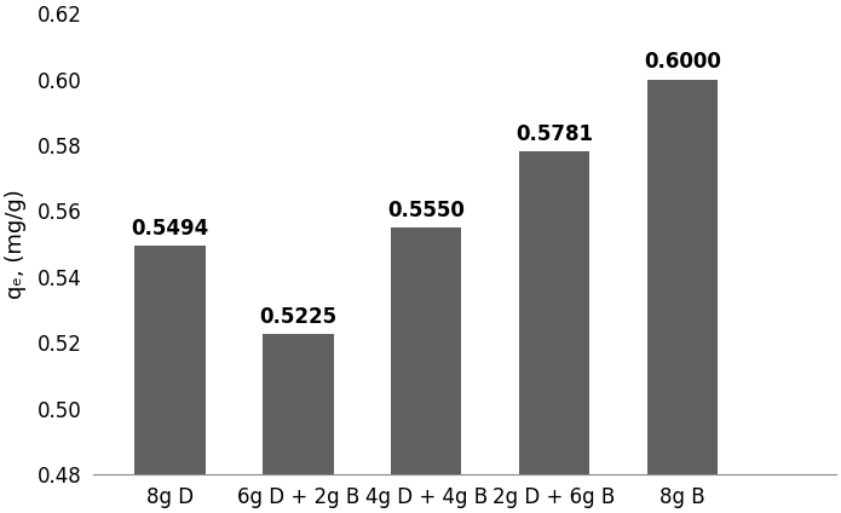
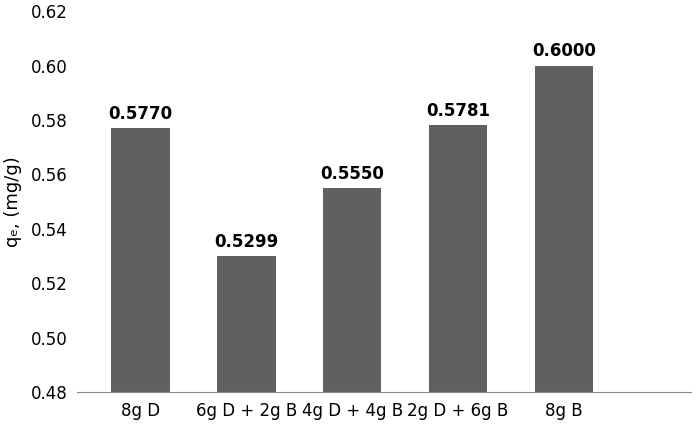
8g D: 0.5494 -> 0.5770
6g D + 2g B: 0.5225 -> 0.5299
